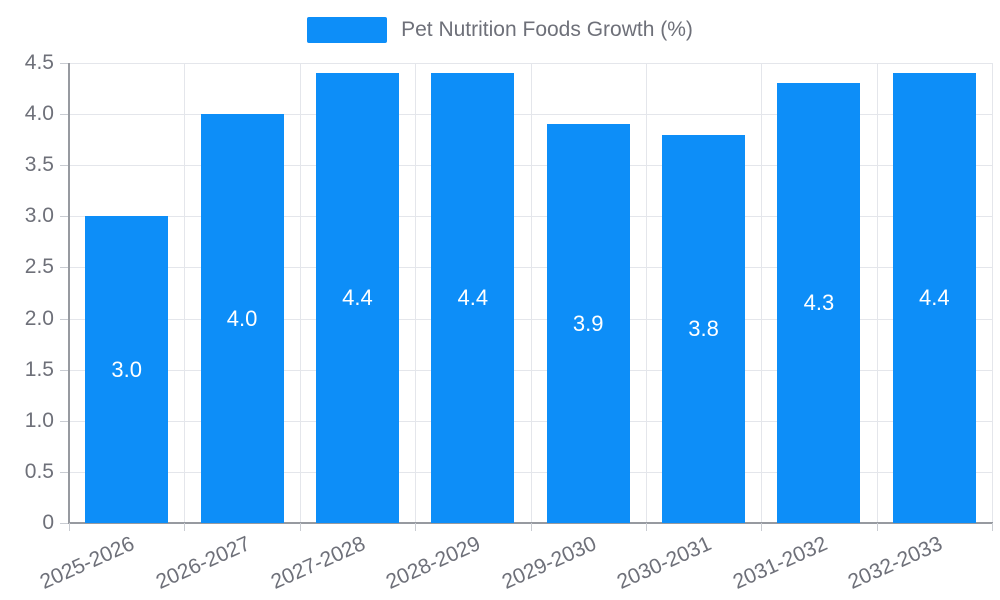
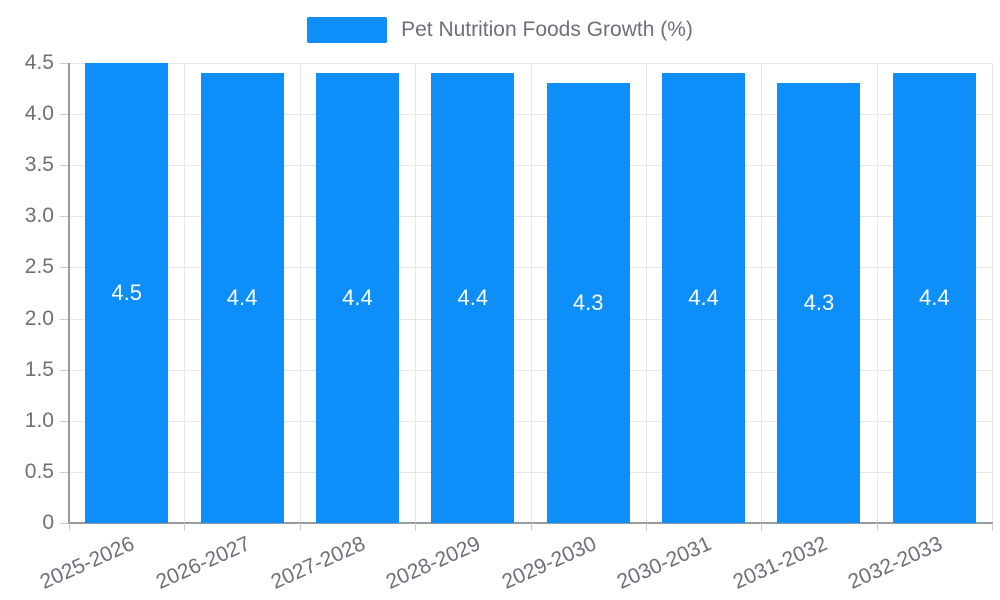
2025-2026: 3.0 -> 4.5
2026-2027: 4.0 -> 4.4
2029-2030: 3.9 -> 4.3
2030-2031: 3.8 -> 4.4
